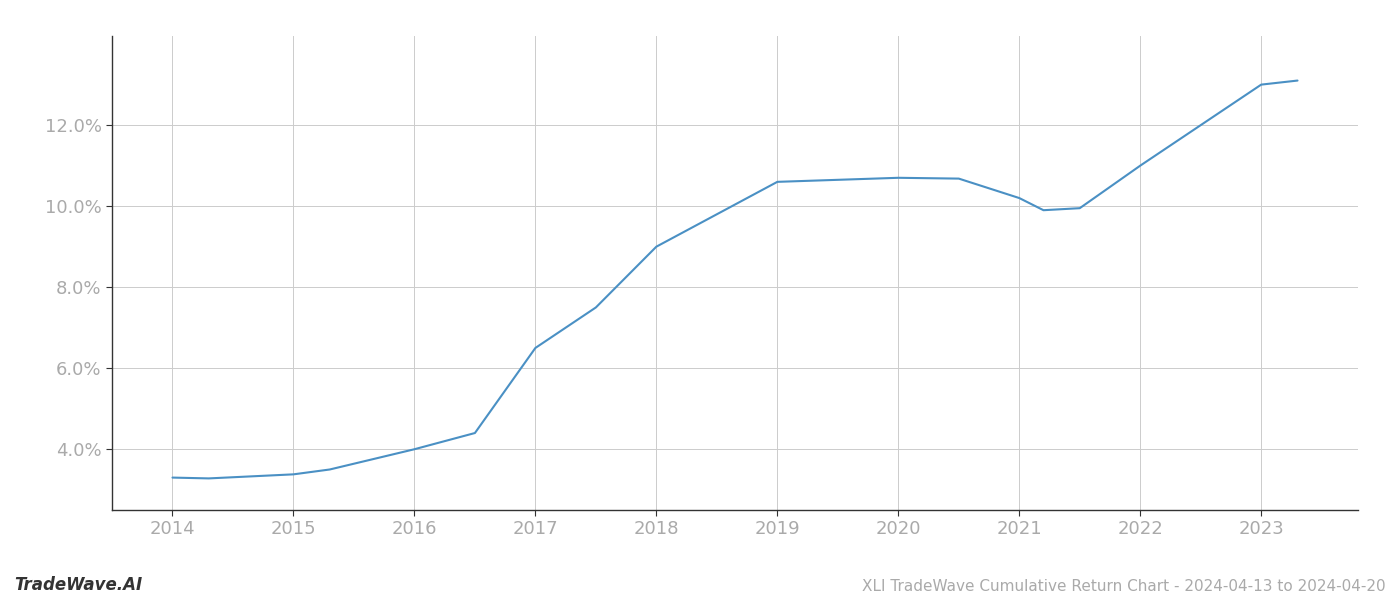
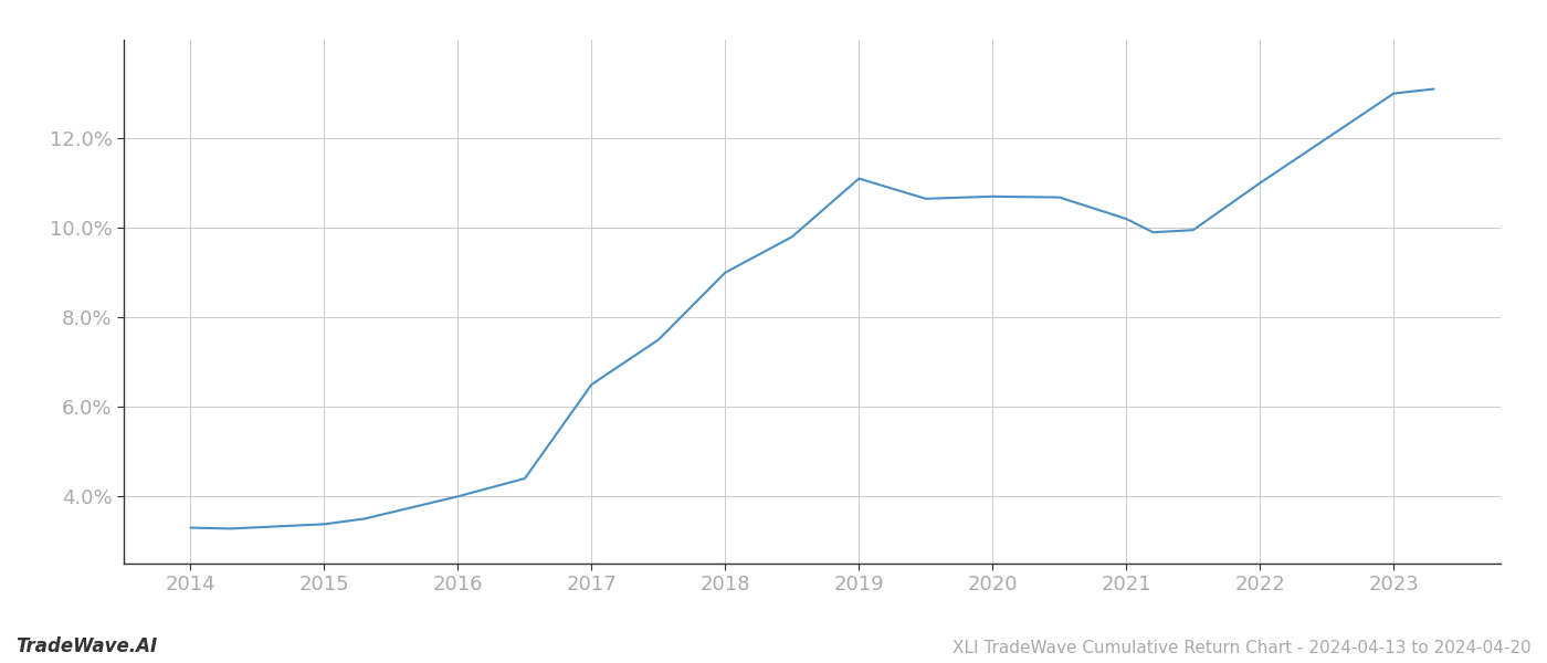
2019: 10.60% -> 11.10%
